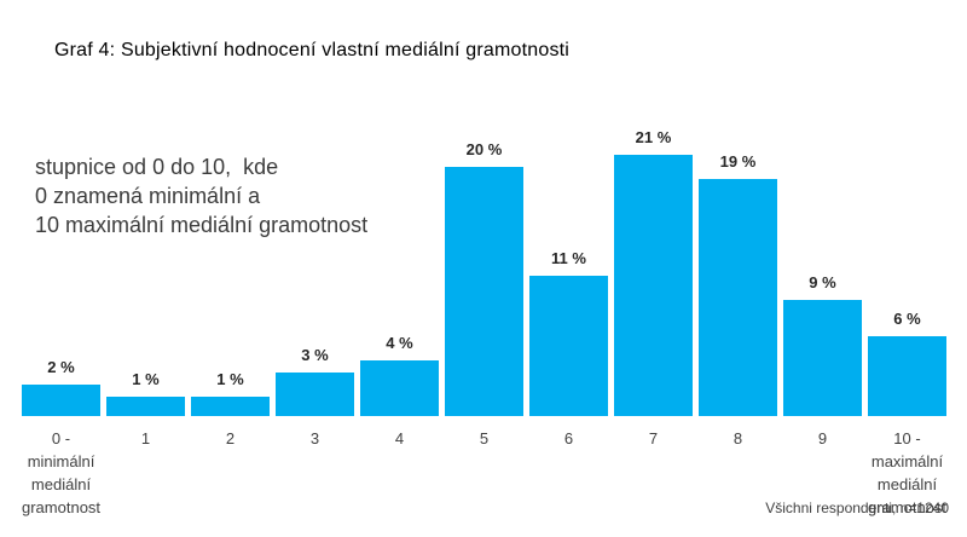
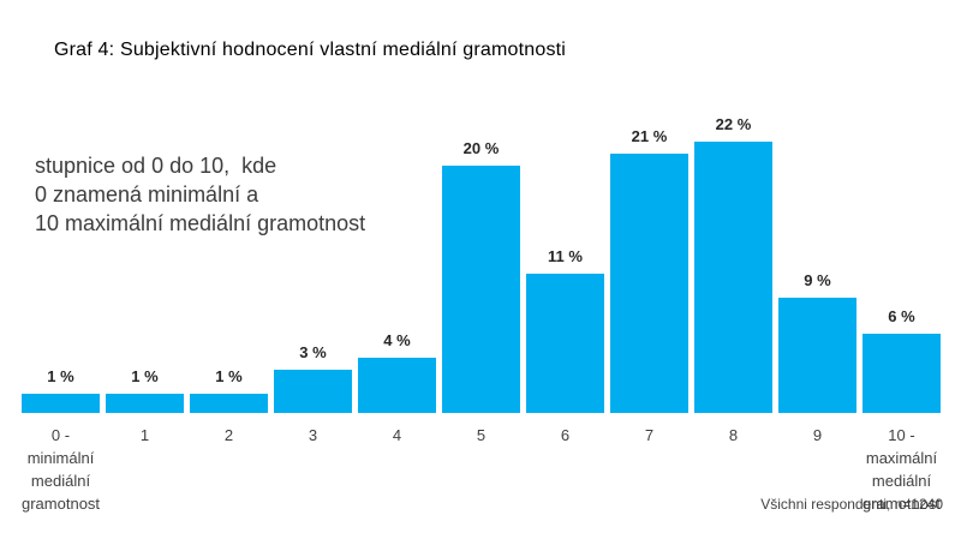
0 - minimální mediální gramotnost: 2 -> 1
8: 19 -> 22
